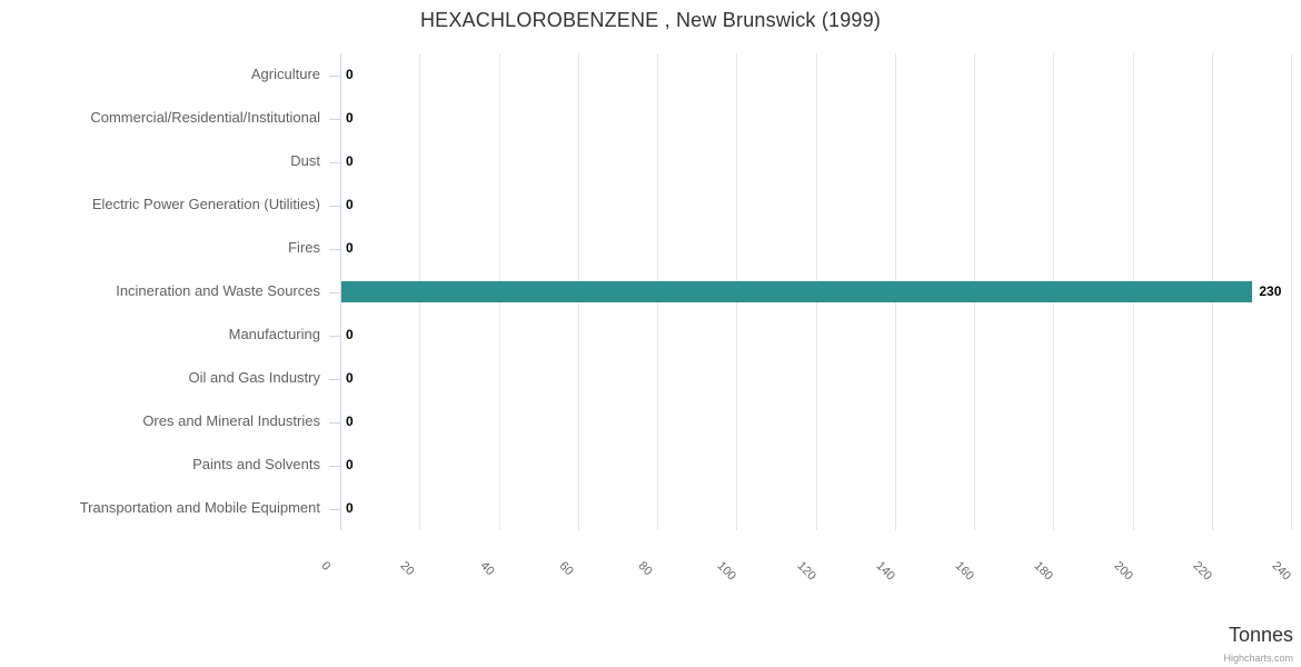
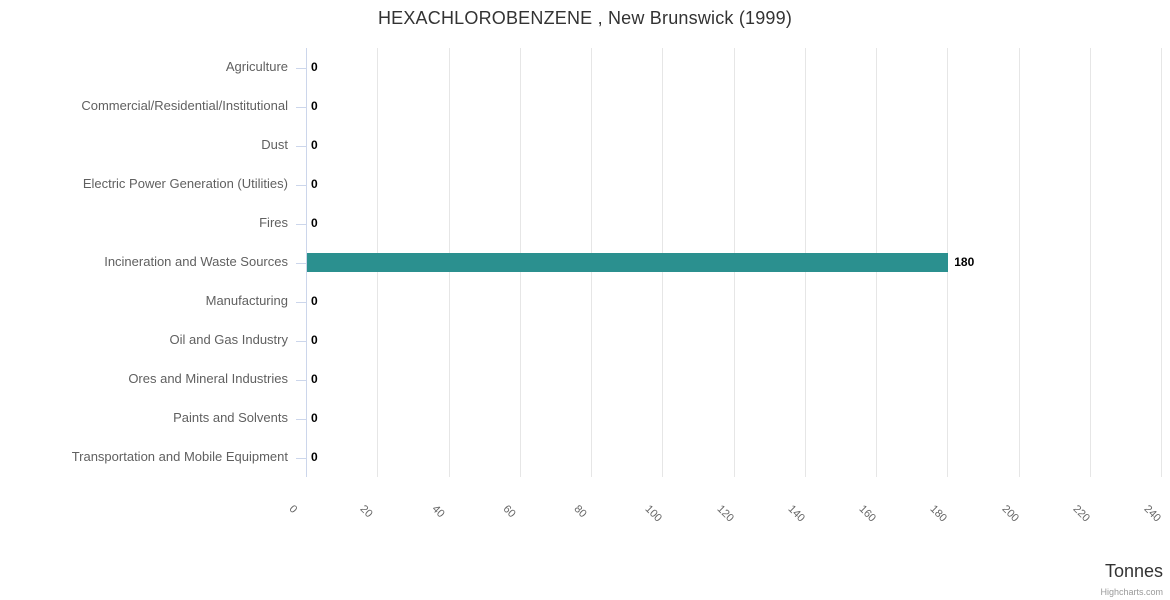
Incineration and Waste Sources: 230 -> 180
